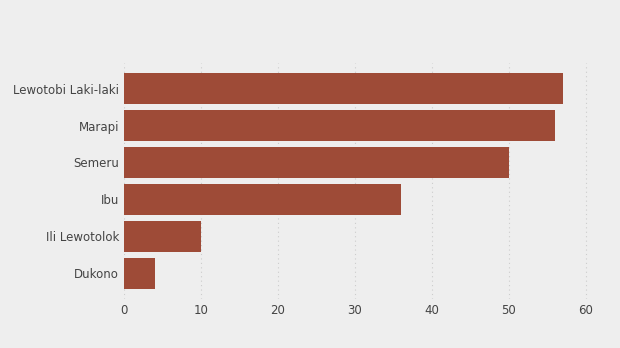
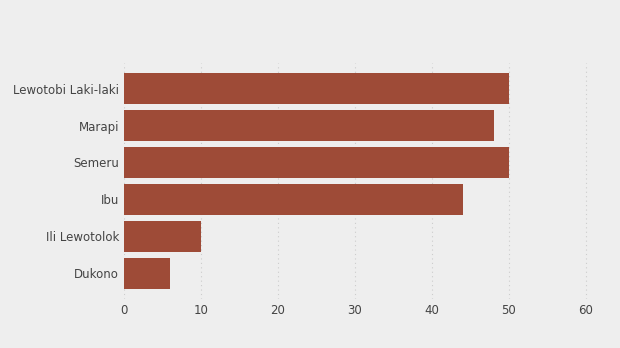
Lewotobi Laki-laki: 57 -> 50
Marapi: 56 -> 48
Ibu: 36 -> 44
Dukono: 4 -> 6
